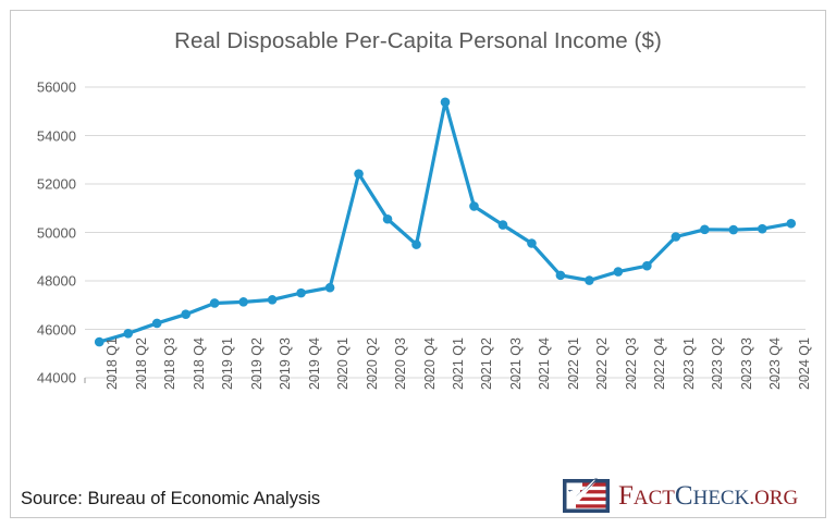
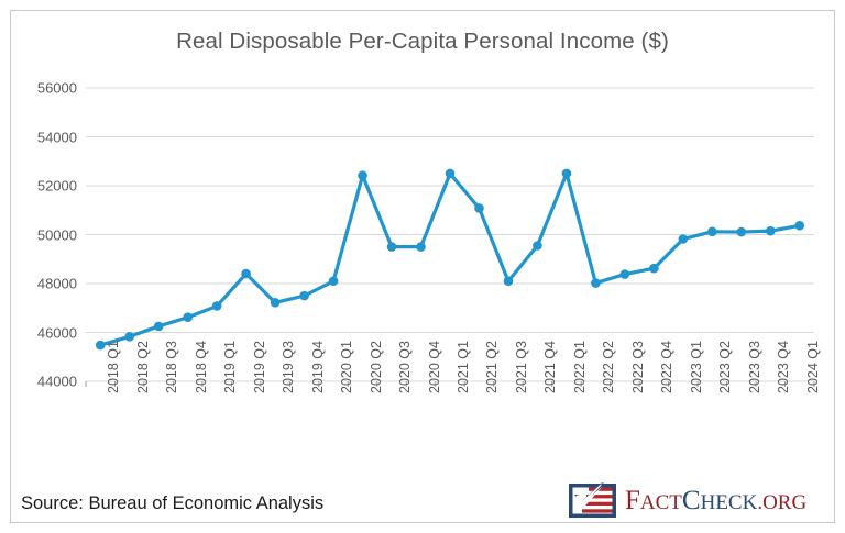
2019 Q2: 47100 -> 48400
2020 Q1: 47700 -> 48100
2020 Q3: 50600 -> 49500
2021 Q1: 55400 -> 52500
2021 Q3: 50300 -> 48100
2022 Q1: 48200 -> 52500
